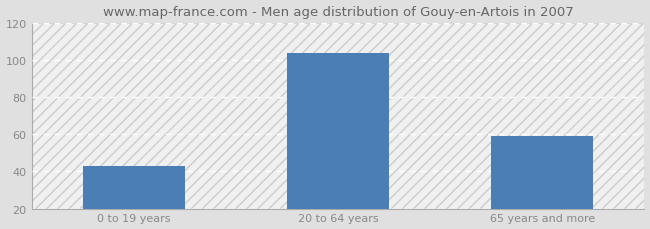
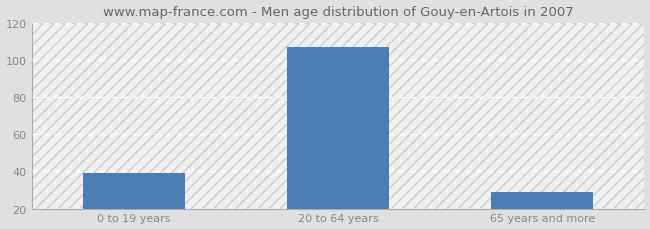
0 to 19 years: 43 -> 39
20 to 64 years: 104 -> 107
65 years and more: 59 -> 29
